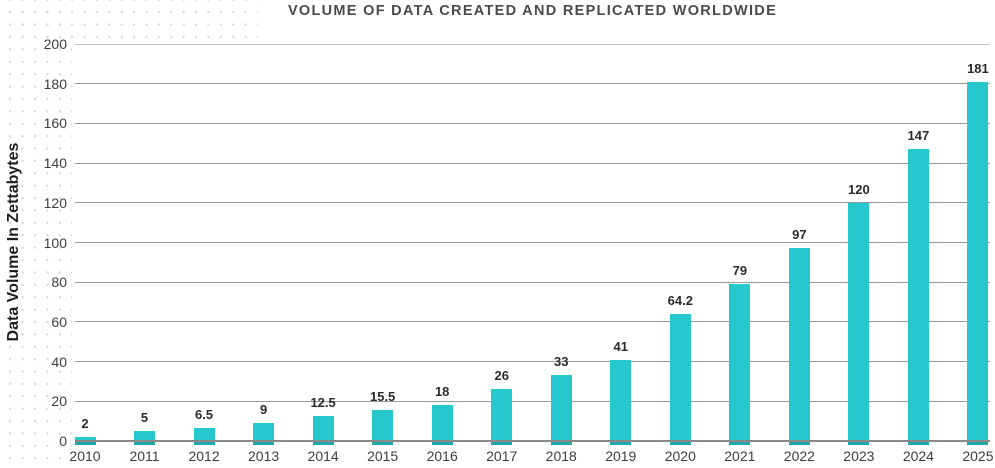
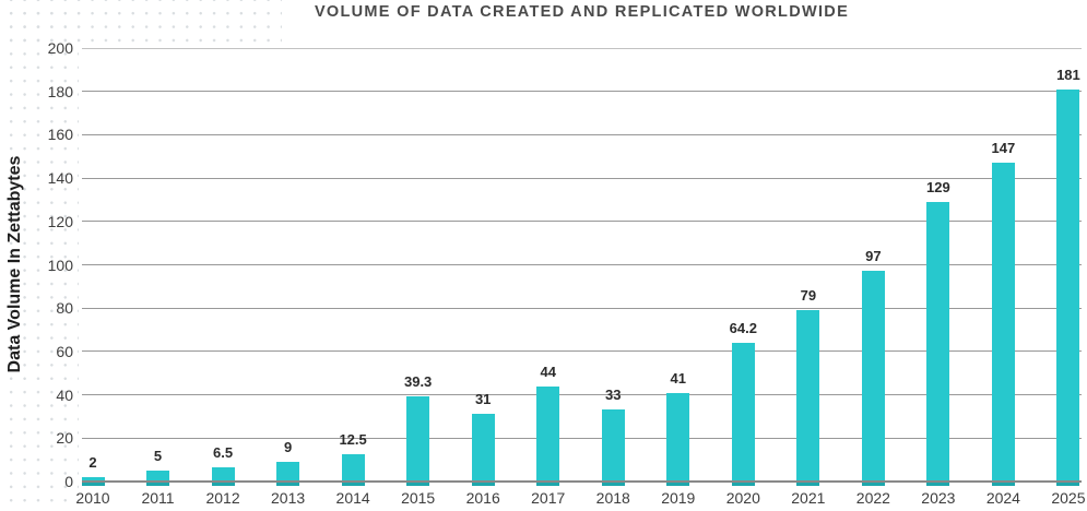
2015: 15.5 -> 39.3
2016: 18 -> 31
2017: 26 -> 44
2023: 120 -> 129
